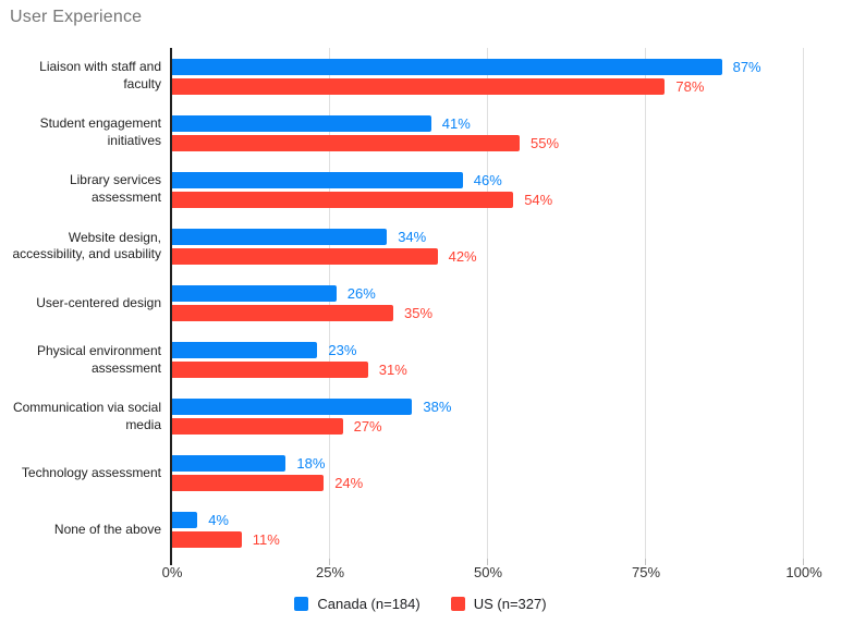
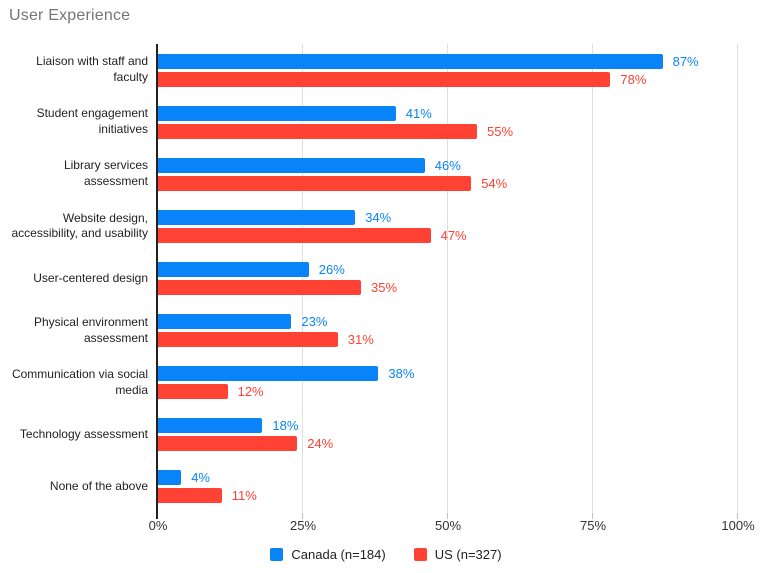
US (n=327)/Website design, accessibility, and usability: 42% -> 47%
US (n=327)/Communication via social media: 27% -> 12%
